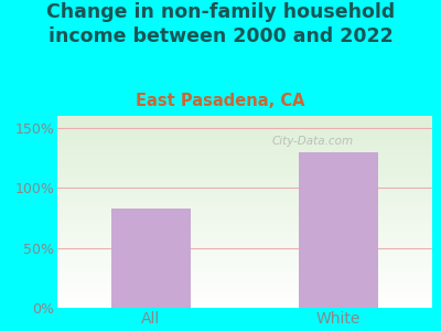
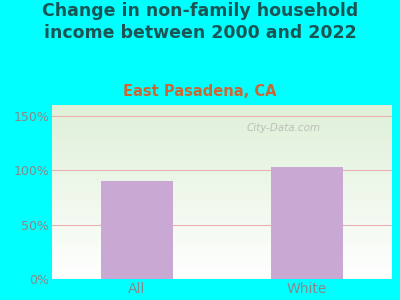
All: 83% -> 90%
White: 130% -> 103%
